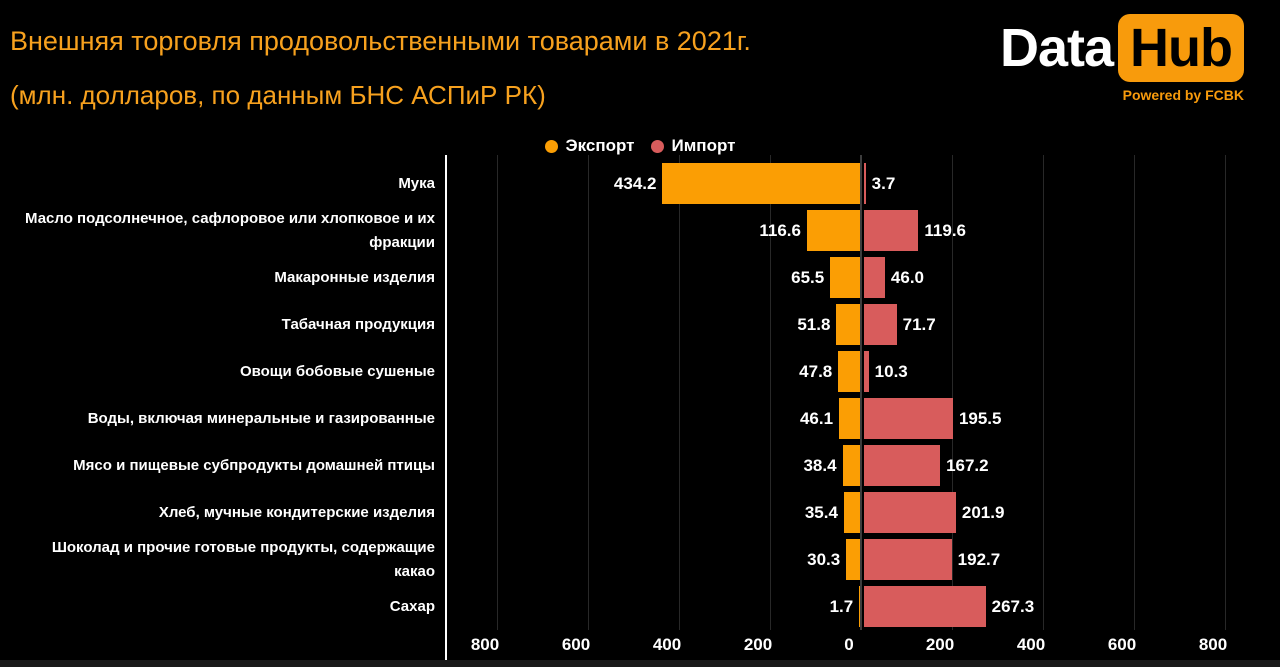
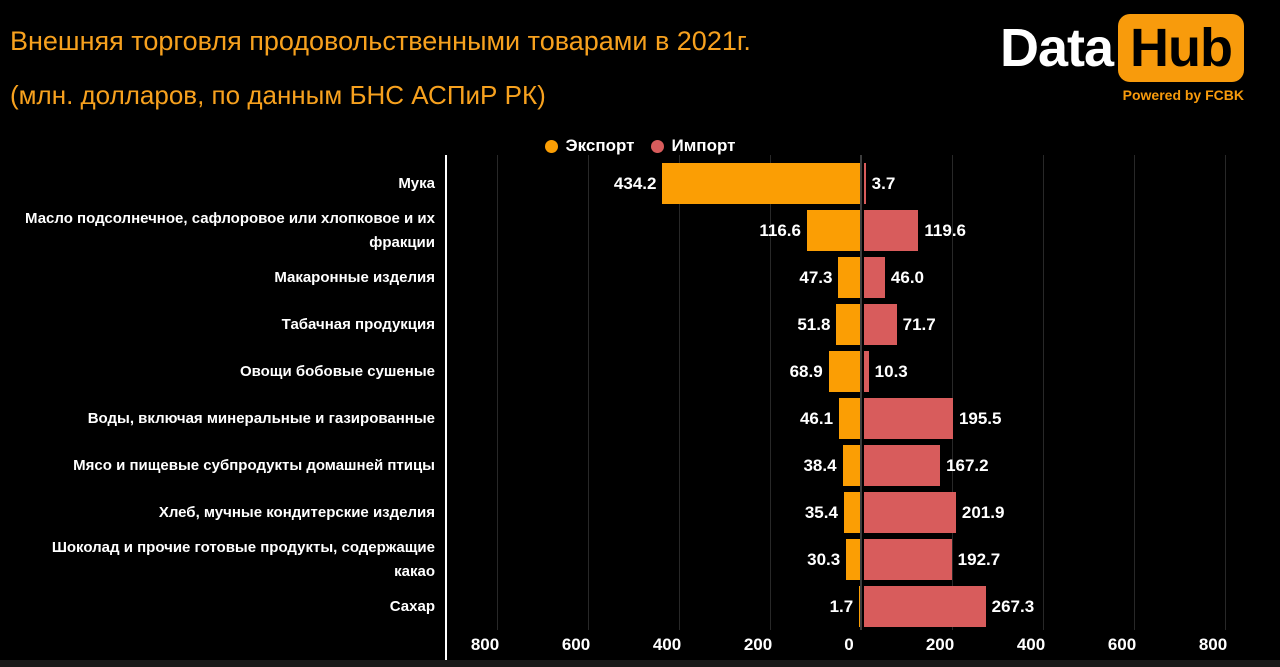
Экспорт/Макаронные изделия: 65.5 -> 47.3
Экспорт/Овощи бобовые сушеные: 47.8 -> 68.9
